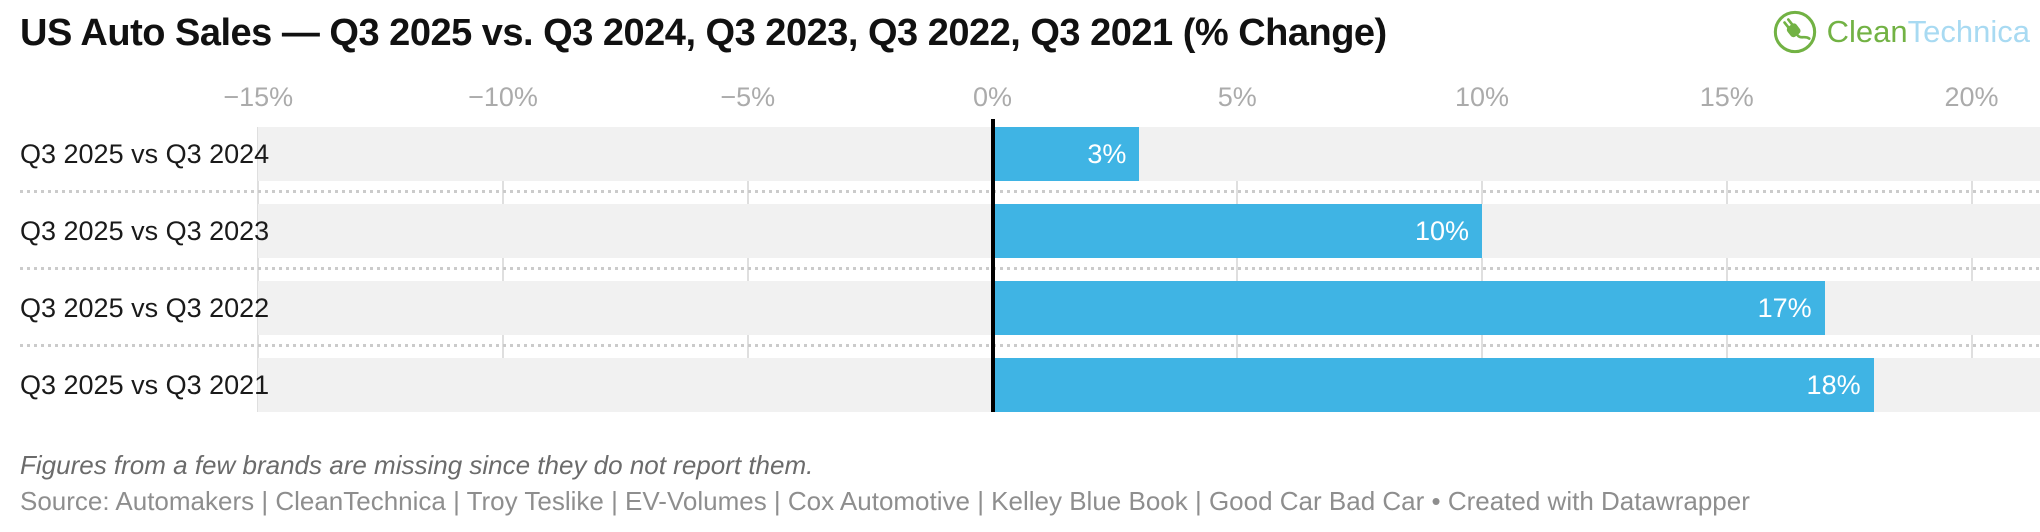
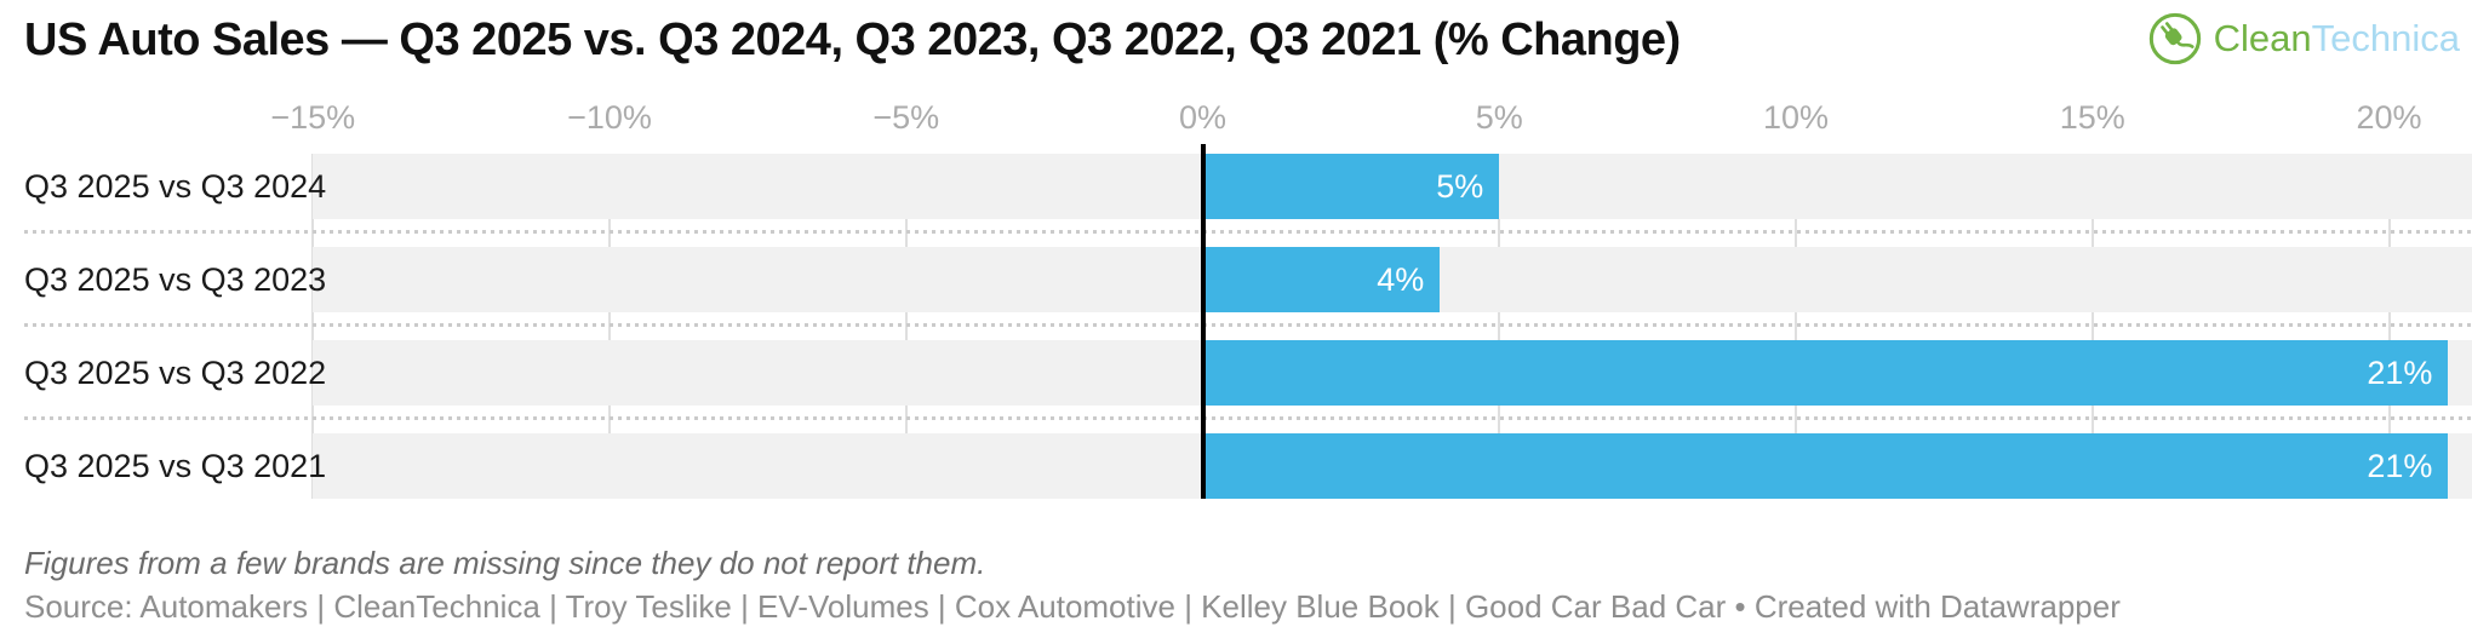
Q3 2025 vs Q3 2024: 3% -> 5%
Q3 2025 vs Q3 2023: 10% -> 4%
Q3 2025 vs Q3 2022: 17% -> 21%
Q3 2025 vs Q3 2021: 18% -> 21%
